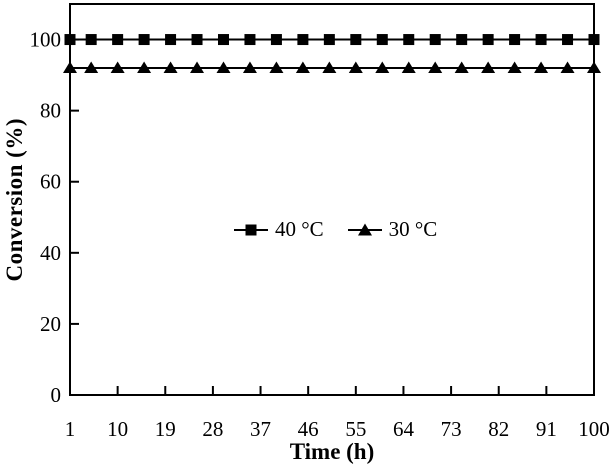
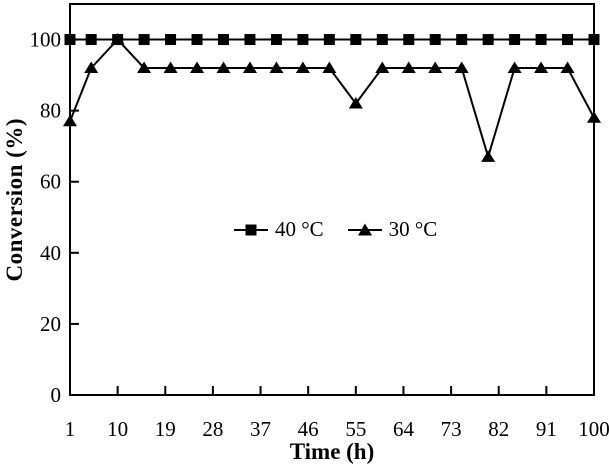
30 °C/1: 92 -> 77
30 °C/10: 92 -> 100
30 °C/55: 92 -> 82
30 °C/80: 92 -> 67
30 °C/100: 92 -> 78
